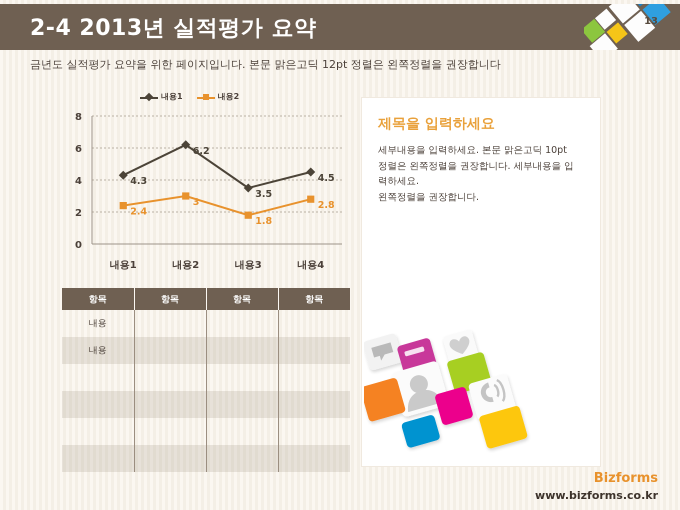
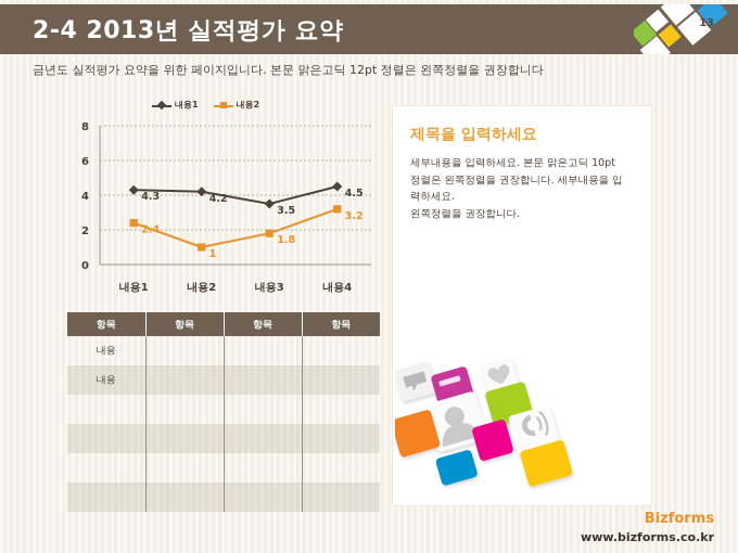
내용1/내용2: 6.2 -> 4.2
내용2/내용2: 3 -> 1
내용2/내용4: 2.8 -> 3.2
